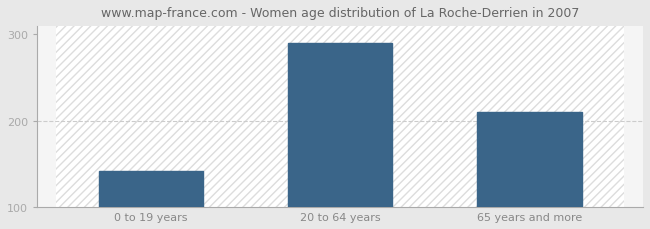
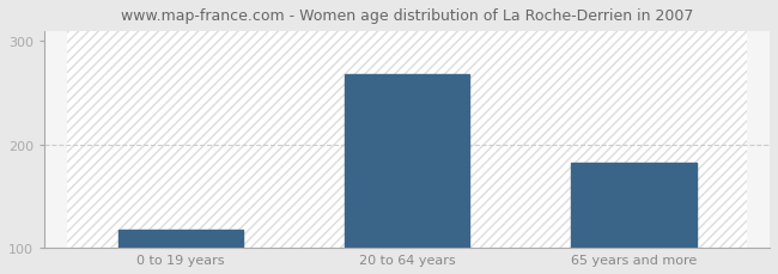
0 to 19 years: 142 -> 117
20 to 64 years: 290 -> 268
65 years and more: 210 -> 182
